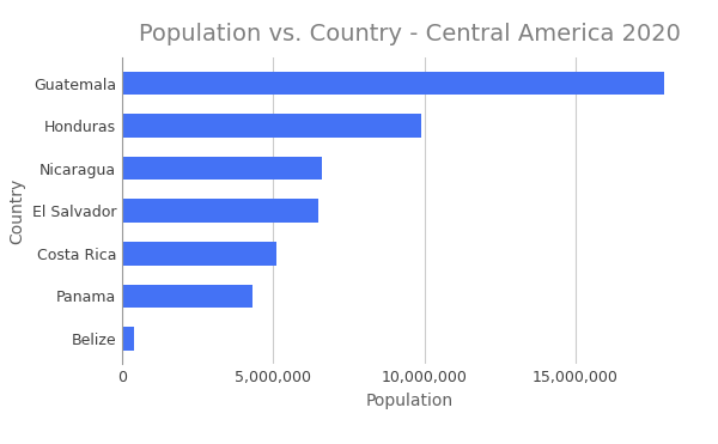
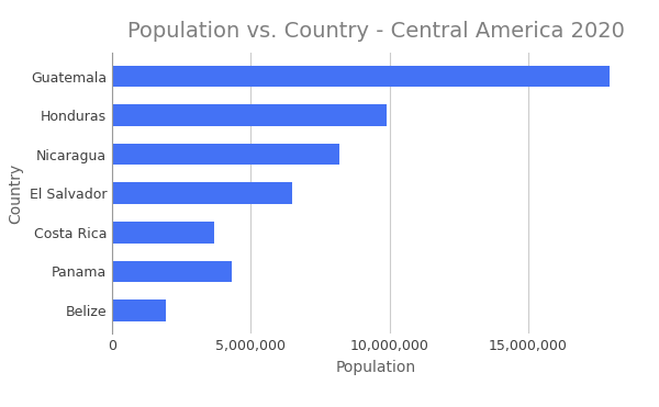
Nicaragua: 6,620,000 -> 8,200,000
Costa Rica: 5,090,000 -> 3,700,000
Belize: 400,000 -> 1,950,000
